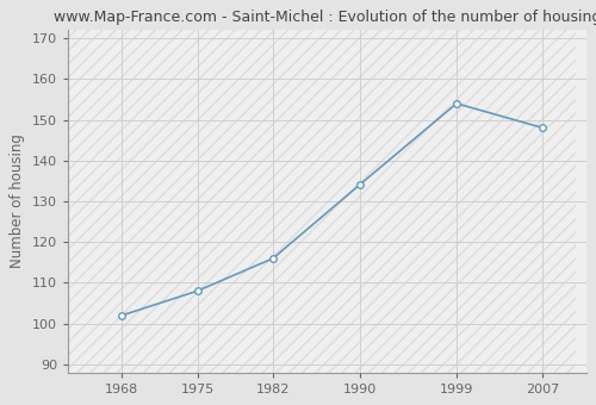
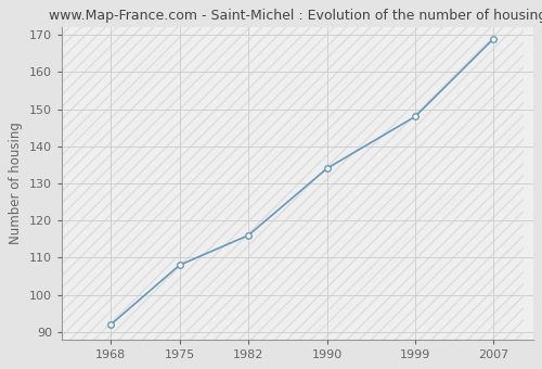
1968: 102 -> 92
1999: 154 -> 148
2007: 148 -> 169
